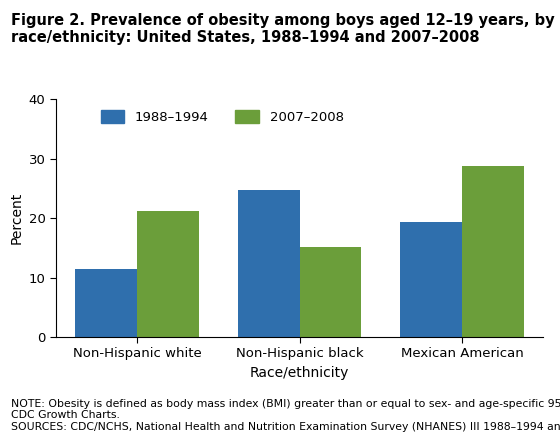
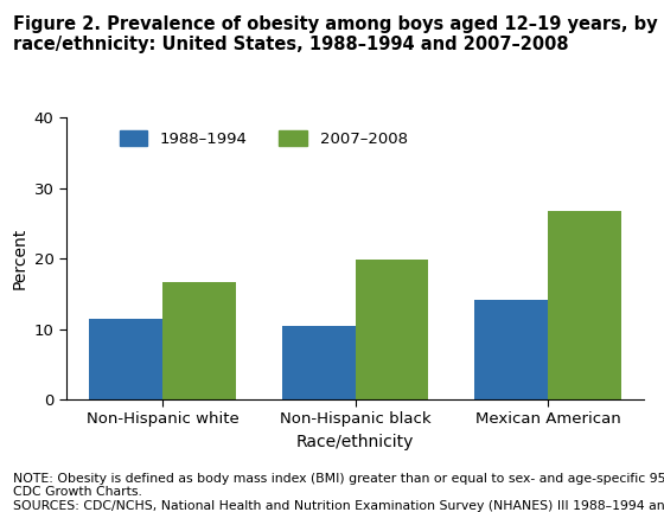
2007–2008/Non-Hispanic white: 21.2 -> 16.7
1988–1994/Non-Hispanic black: 24.8 -> 10.5
2007–2008/Non-Hispanic black: 15.2 -> 19.8
1988–1994/Mexican American: 19.4 -> 14.1
2007–2008/Mexican American: 28.8 -> 26.8
